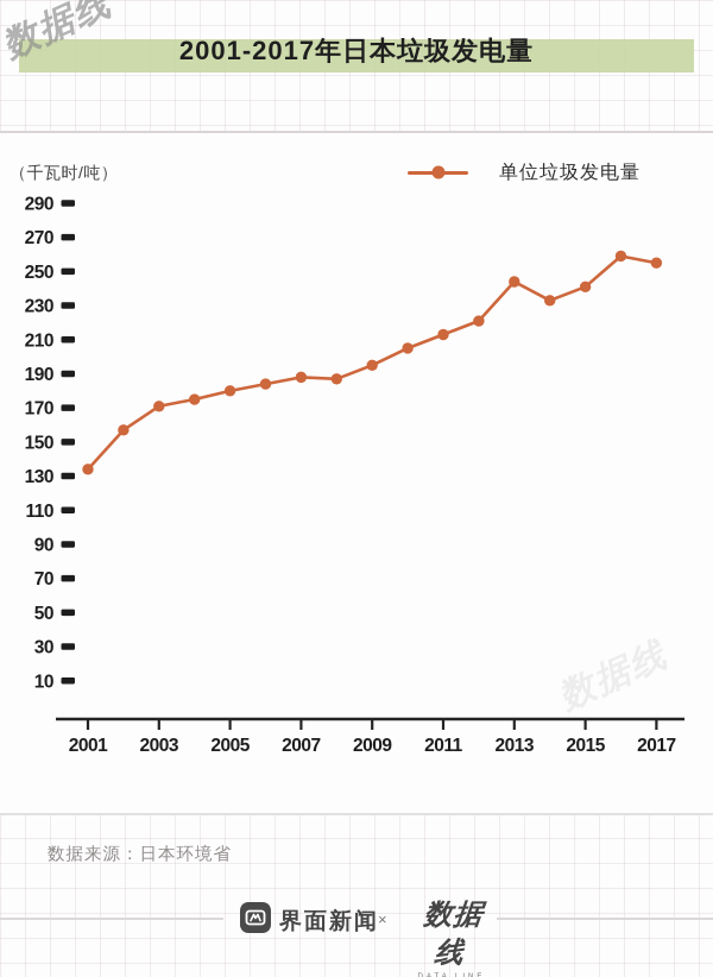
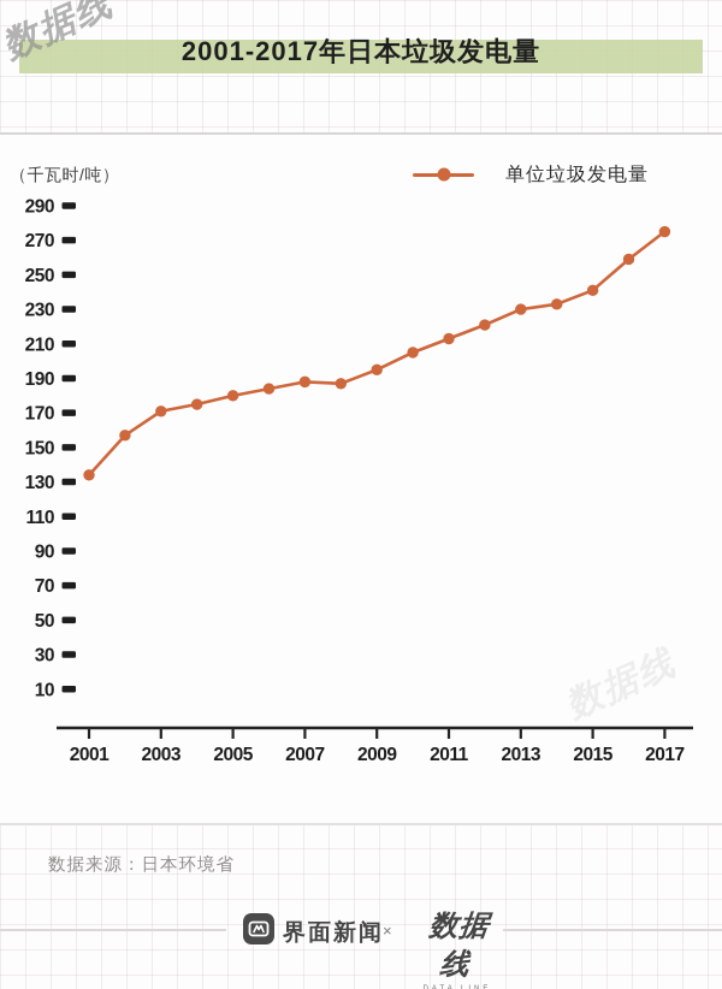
2013: 244 -> 230
2017: 255 -> 275
